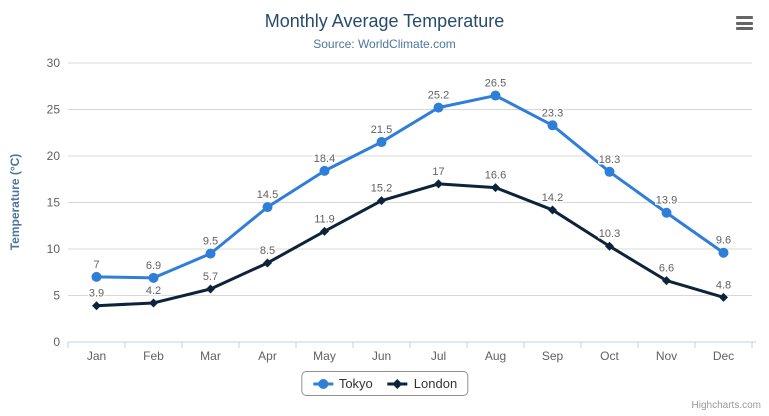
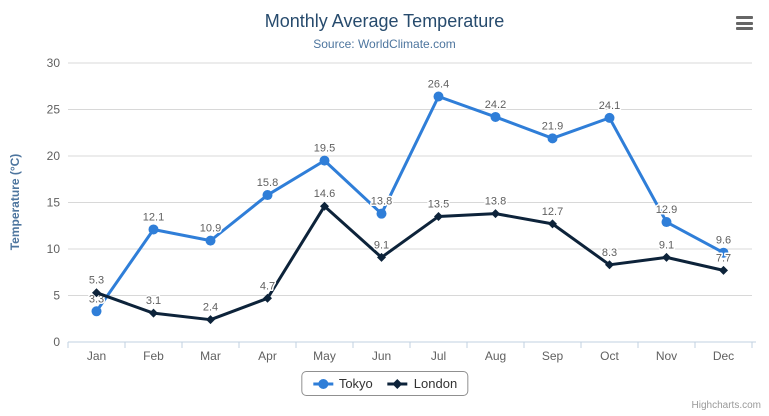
Tokyo/Jan: 7 -> 3.3
London/Jan: 3.9 -> 5.3
Tokyo/Feb: 6.9 -> 12.1
London/Feb: 4.2 -> 3.1
Tokyo/Mar: 9.5 -> 10.9
London/Mar: 5.7 -> 2.4
Tokyo/Apr: 14.5 -> 15.8
London/Apr: 8.5 -> 4.7
Tokyo/May: 18.4 -> 19.5
London/May: 11.9 -> 14.6
Tokyo/Jun: 21.5 -> 13.8
London/Jun: 15.2 -> 9.1
Tokyo/Jul: 25.2 -> 26.4
London/Jul: 17 -> 13.5
Tokyo/Aug: 26.5 -> 24.2
London/Aug: 16.6 -> 13.8
Tokyo/Sep: 23.3 -> 21.9
London/Sep: 14.2 -> 12.7
Tokyo/Oct: 18.3 -> 24.1
London/Oct: 10.3 -> 8.3
Tokyo/Nov: 13.9 -> 12.9
London/Nov: 6.6 -> 9.1
London/Dec: 4.8 -> 7.7
